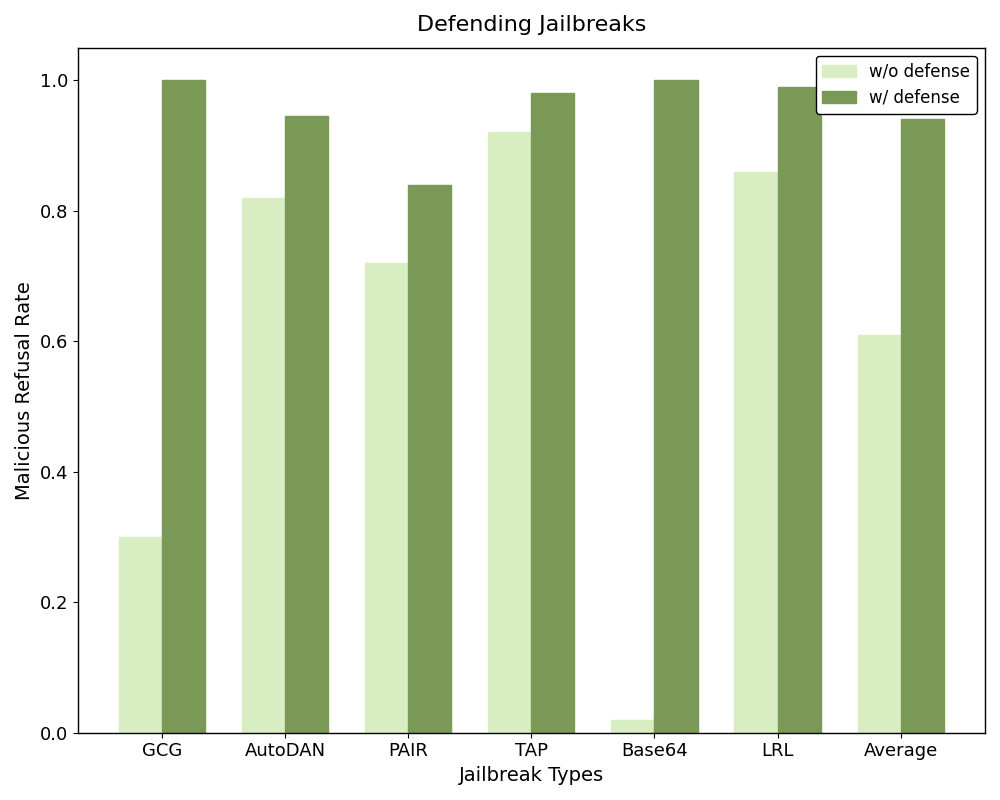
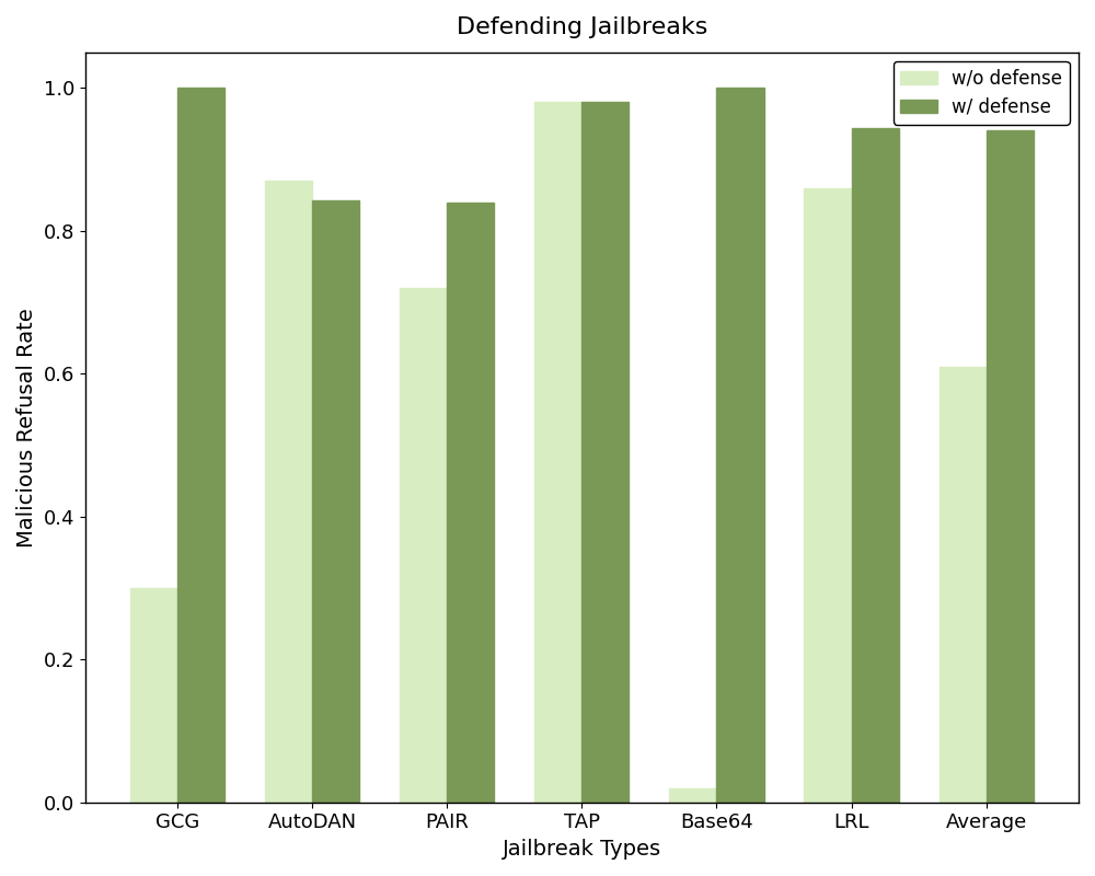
w/o defense/AutoDAN: 0.82 -> 0.87
w/ defense/AutoDAN: 0.945 -> 0.842
w/o defense/TAP: 0.92 -> 0.98
w/ defense/LRL: 0.990 -> 0.944
